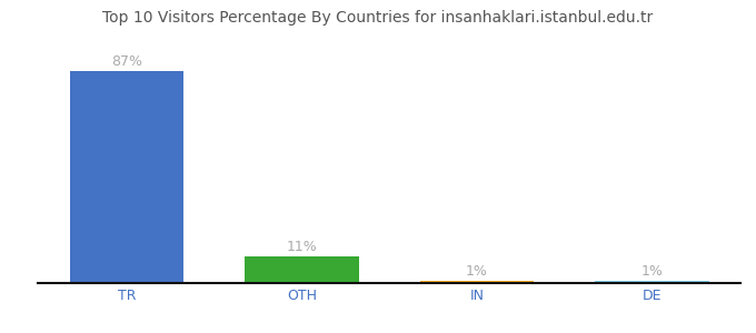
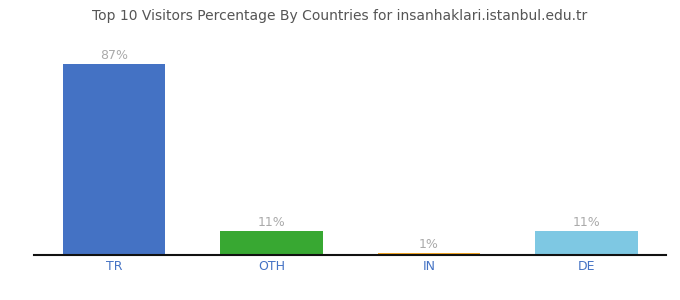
DE: 1% -> 11%
